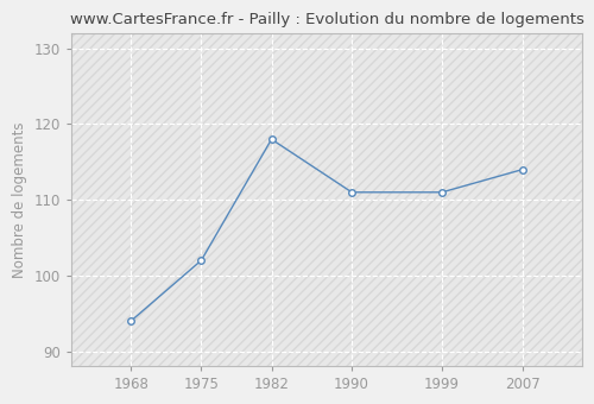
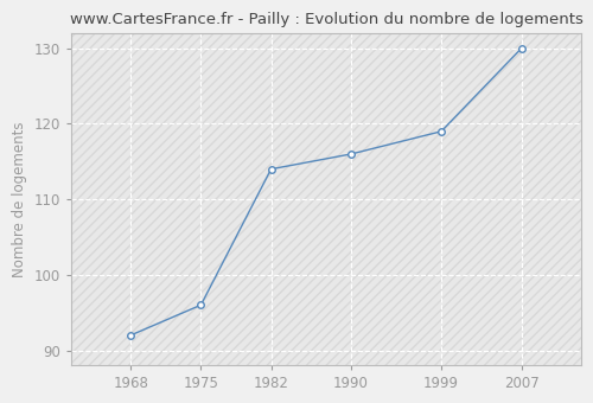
1968: 94 -> 92
1975: 102 -> 96
1982: 118 -> 114
1990: 111 -> 116
1999: 111 -> 119
2007: 114 -> 130
